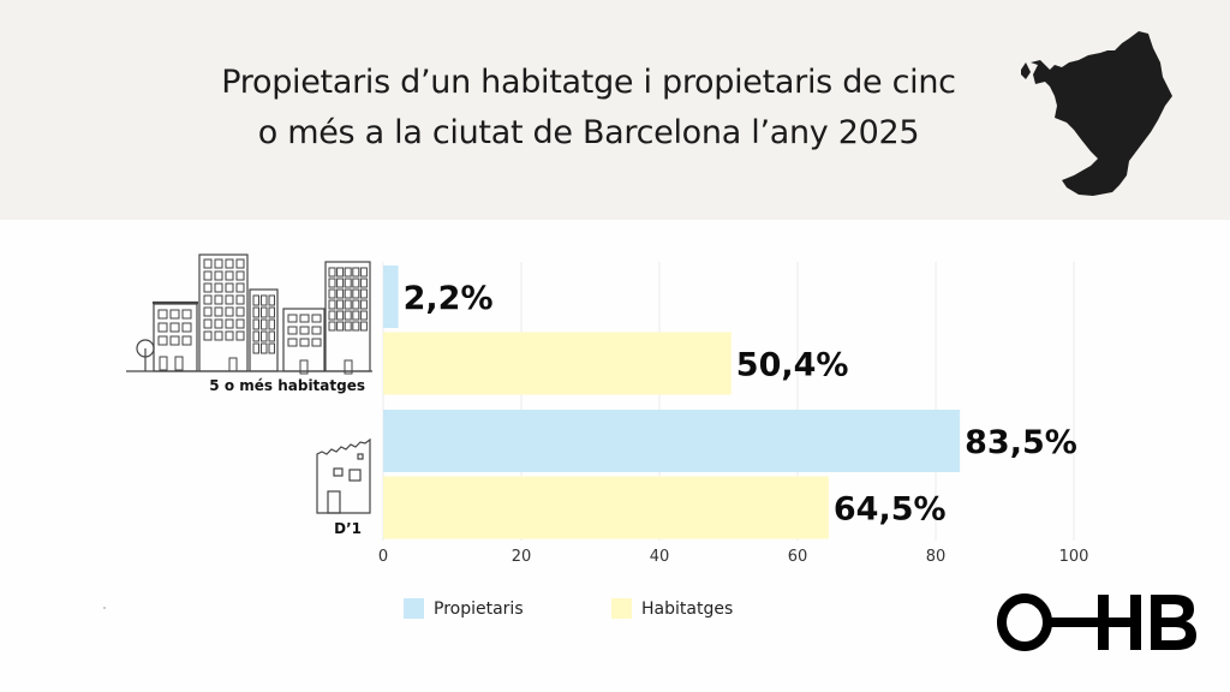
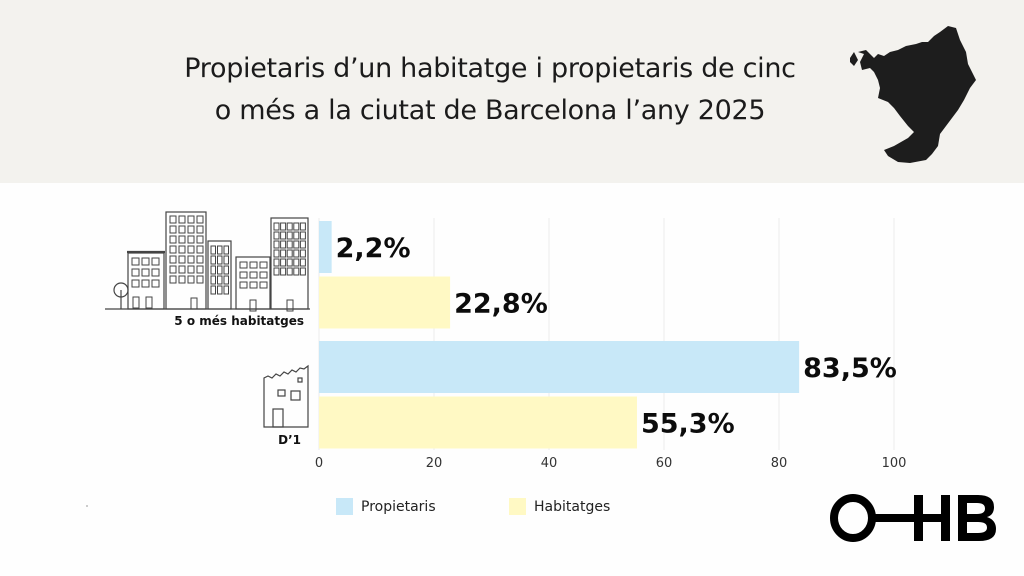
Habitatges/5 o més habitatges: 50,4% -> 22,8%
Habitatges/D’1: 64,5% -> 55,3%
